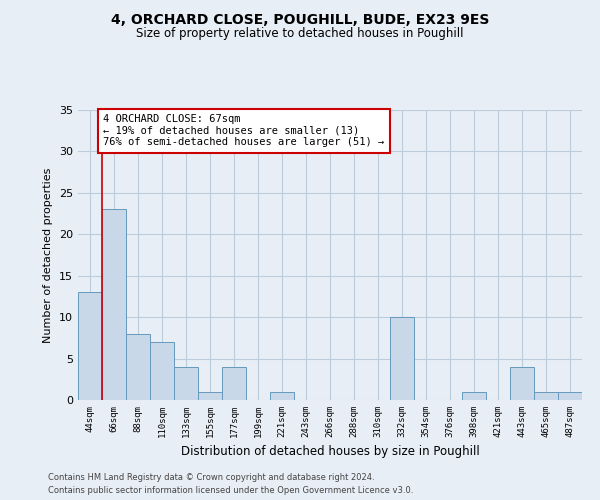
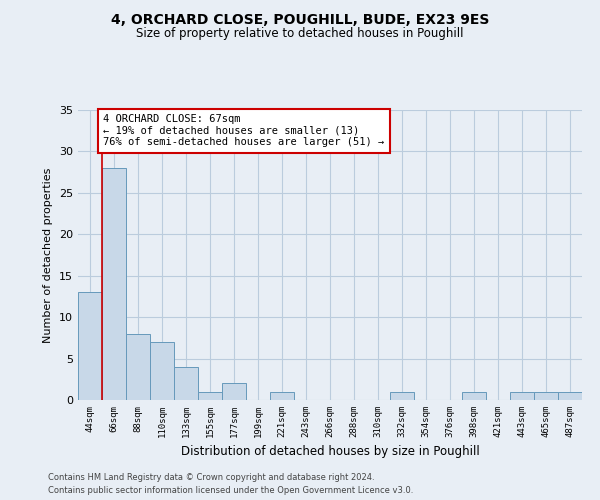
66sqm: 23 -> 28
177sqm: 4 -> 2
332sqm: 10 -> 1
443sqm: 4 -> 1
